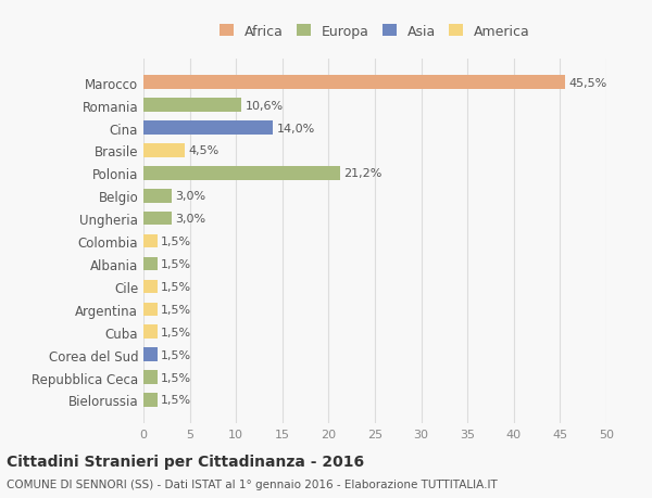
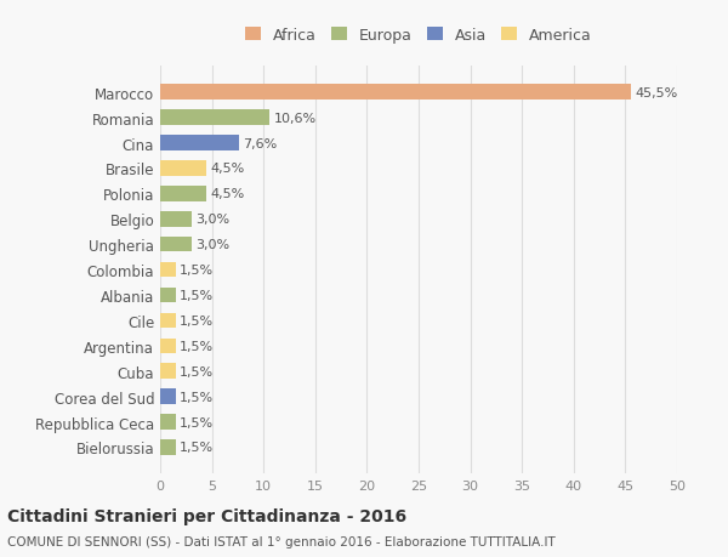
Cina: 14,0% -> 7,6%
Polonia: 21,2% -> 4,5%
